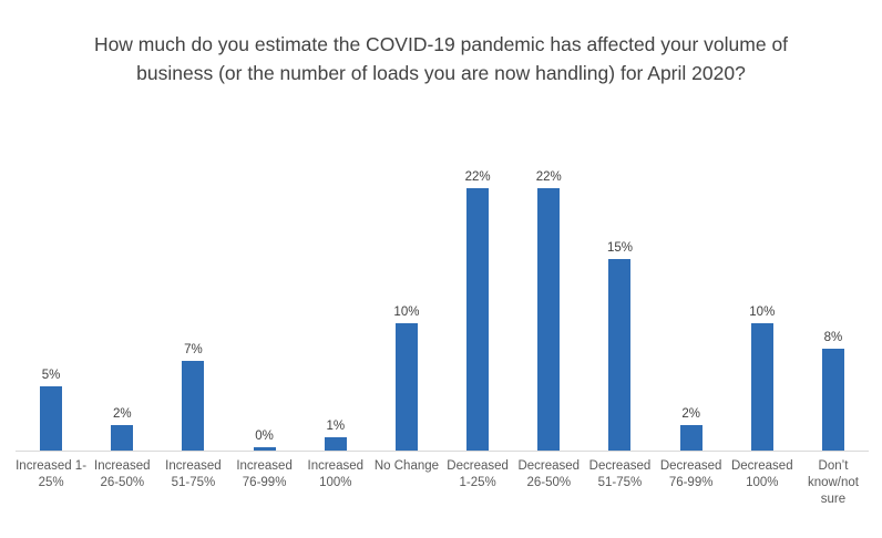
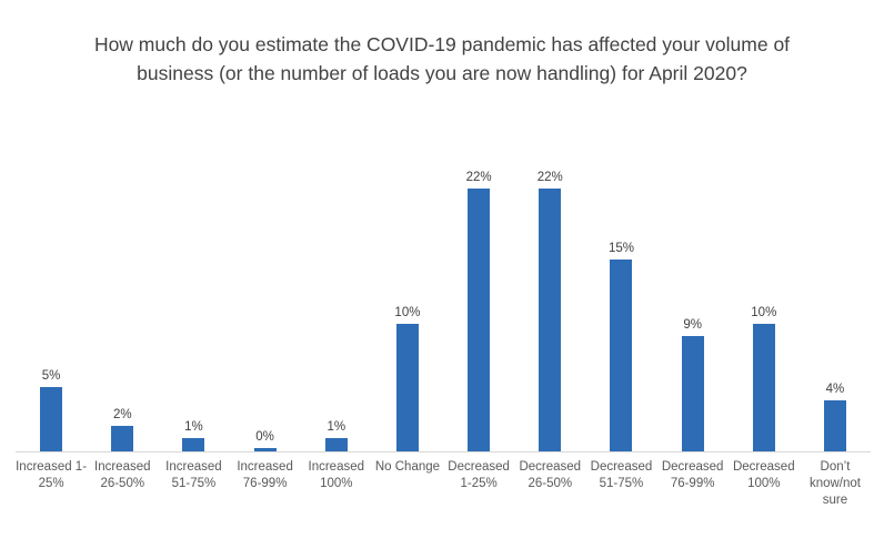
Increased 51-75%: 7% -> 1%
Decreased 76-99%: 2% -> 9%
Don’t know/not sure: 8% -> 4%
